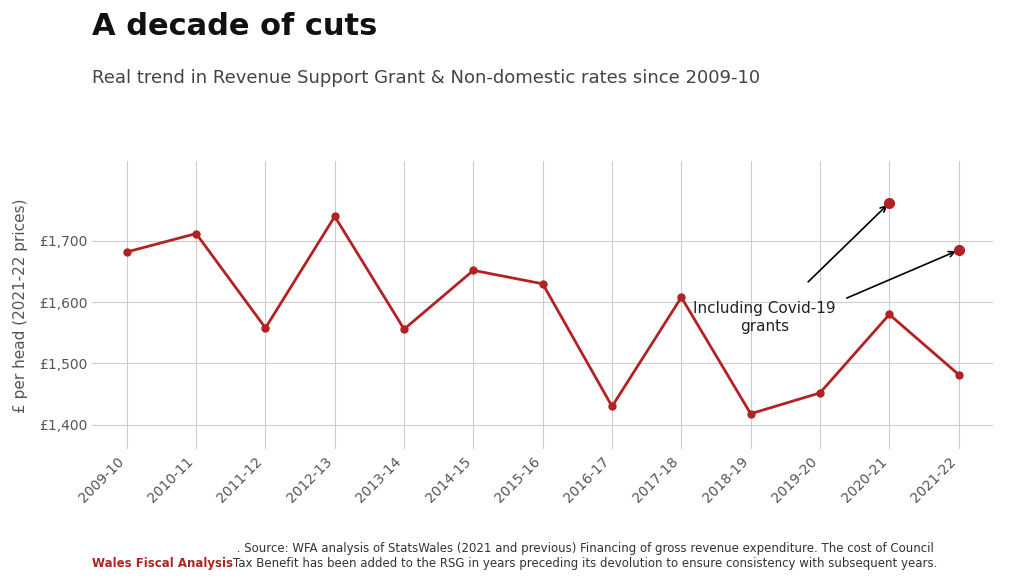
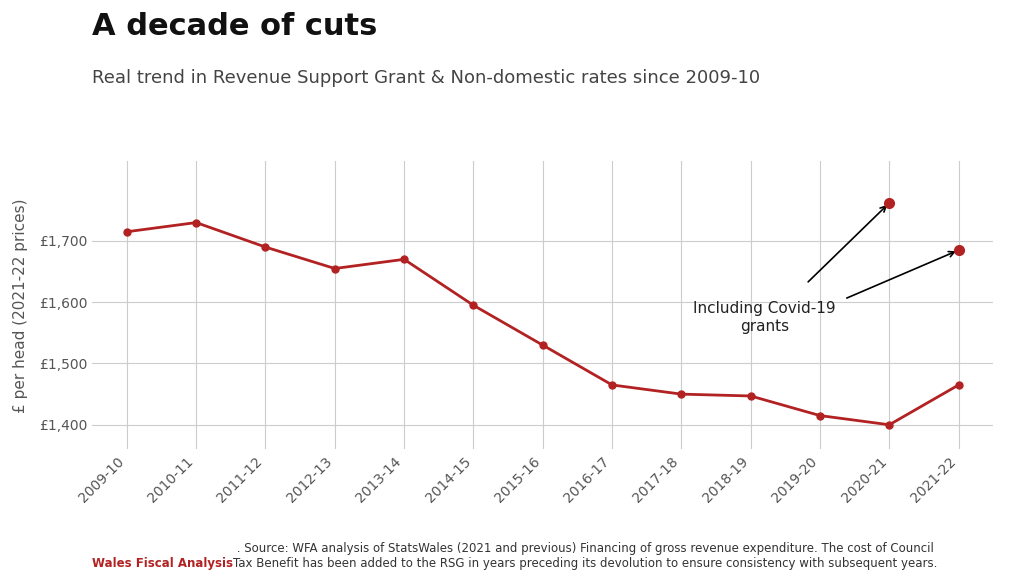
2009-10: £1,682 -> £1,715
2010-11: £1,712 -> £1,730
2011-12: £1,558 -> £1,690
2012-13: £1,740 -> £1,655
2013-14: £1,556 -> £1,670
2014-15: £1,652 -> £1,595
2015-16: £1,630 -> £1,530
2016-17: £1,430 -> £1,465
2017-18: £1,608 -> £1,450
2018-19: £1,418 -> £1,447
2019-20: £1,452 -> £1,415
2020-21: £1,580 -> £1,400
2021-22: £1,482 -> £1,465
